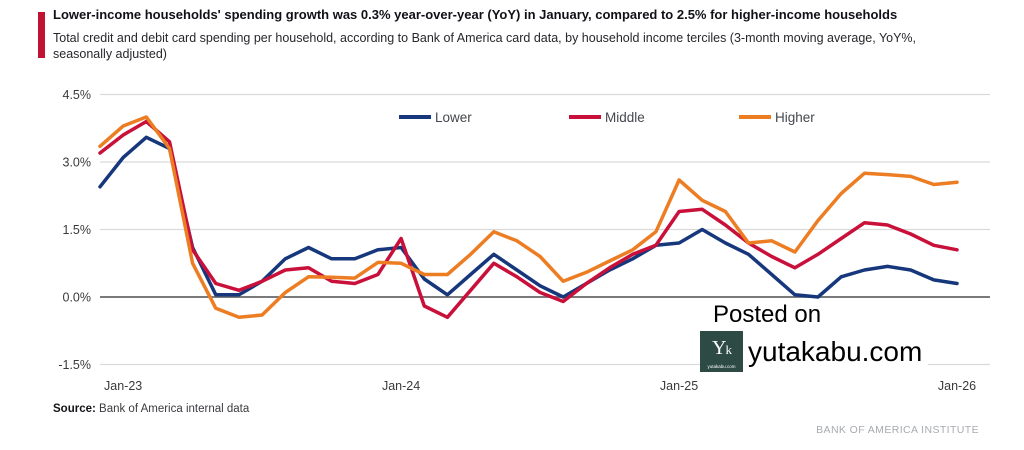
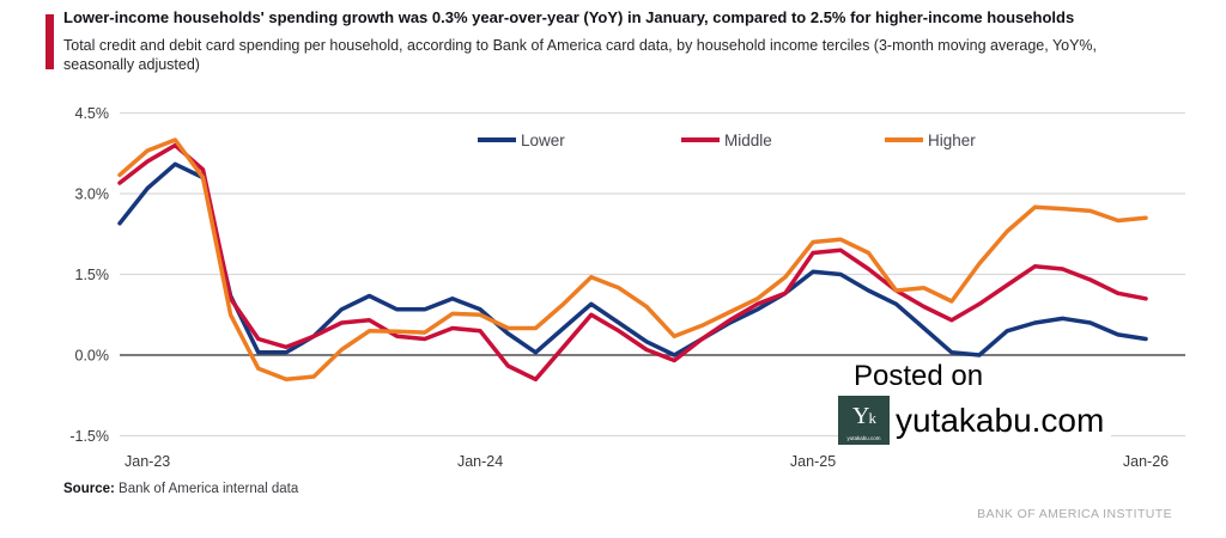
Lower/Jan-24: 1.1% -> 0.8%
Middle/Jan-24: 1.3% -> 0.5%
Lower/Jan-25: 1.2% -> 1.6%
Higher/Jan-25: 2.6% -> 2.1%
